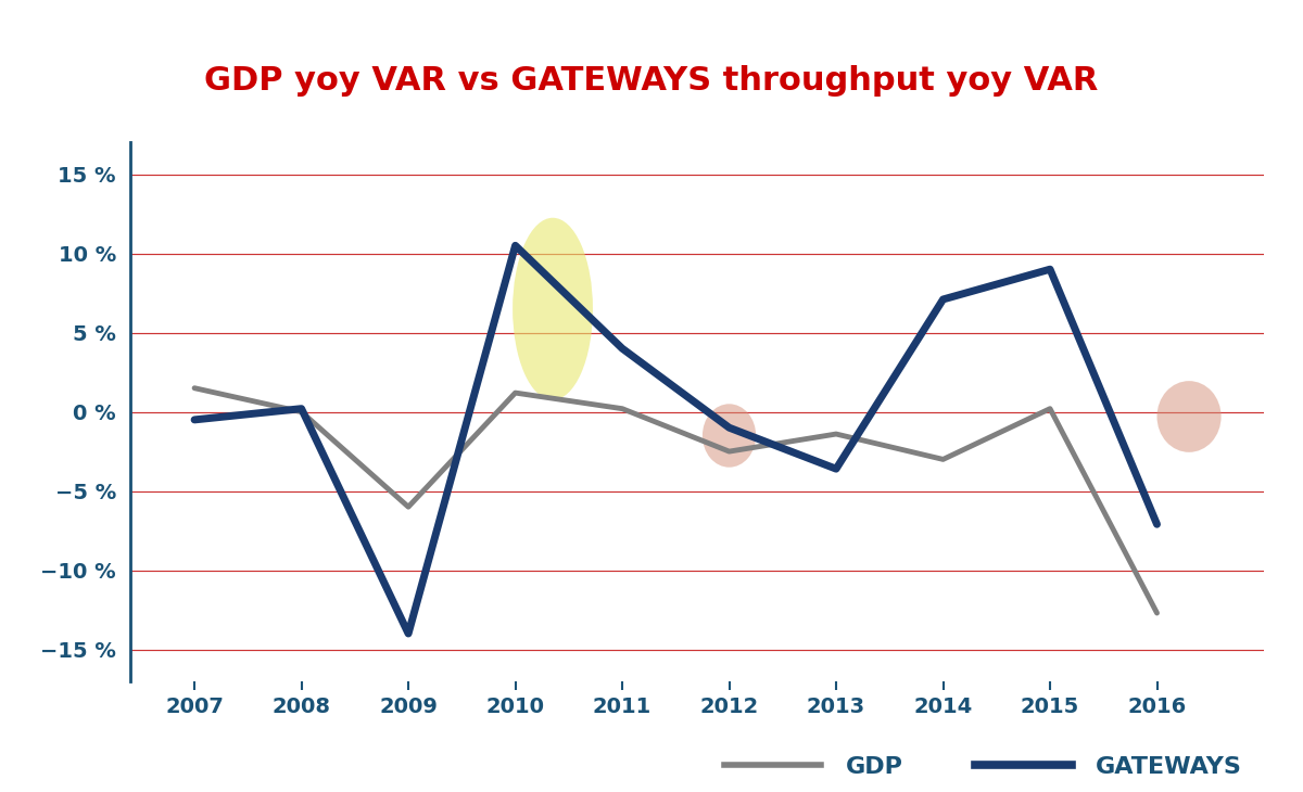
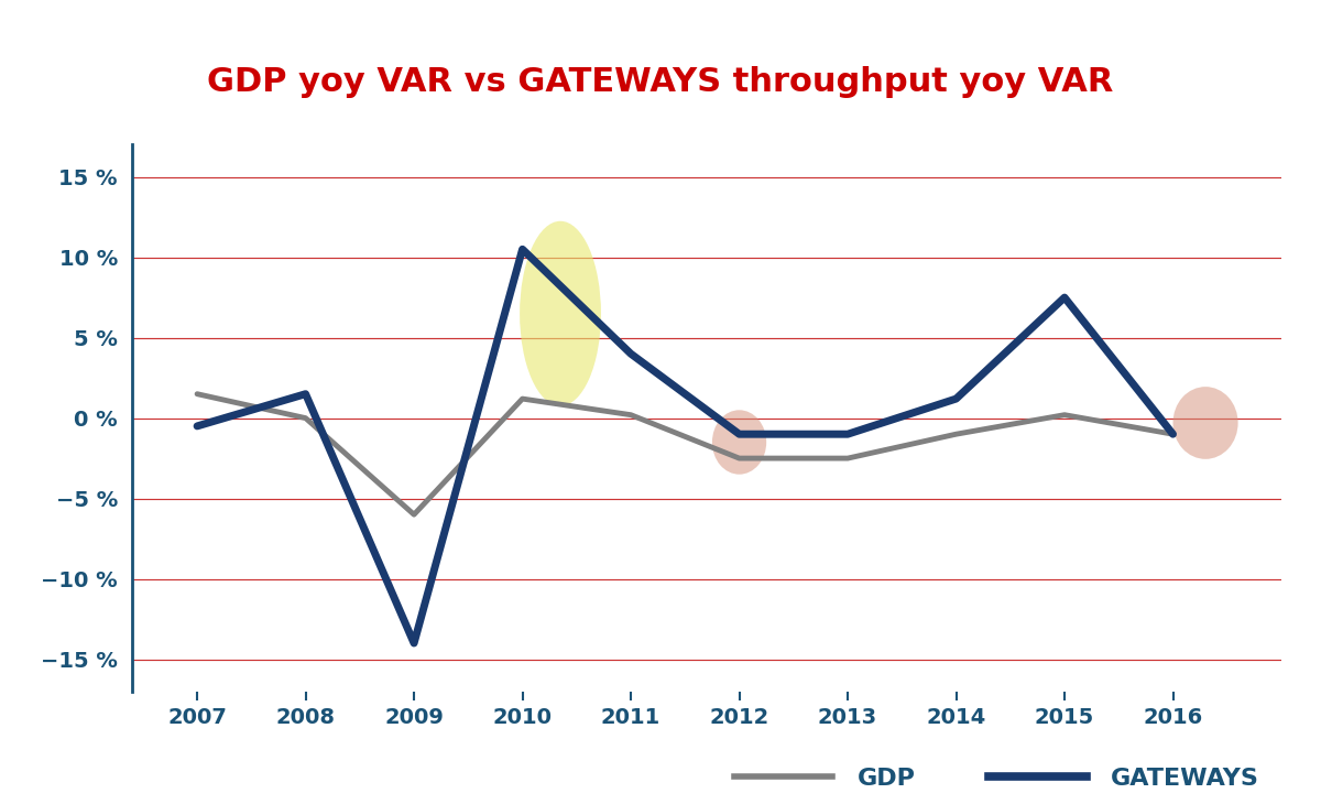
GATEWAYS/2008: 0.2 % -> 1.5 %
GDP/2013: -1.4 % -> -2.5 %
GATEWAYS/2013: -3.6 % -> -1.0 %
GDP/2014: -3.0 % -> -1.0 %
GATEWAYS/2014: 7.1 % -> 1.2 %
GATEWAYS/2015: 9.0 % -> 7.5 %
GDP/2016: -12.7 % -> -1.0 %
GATEWAYS/2016: -7.1 % -> -1.0 %
